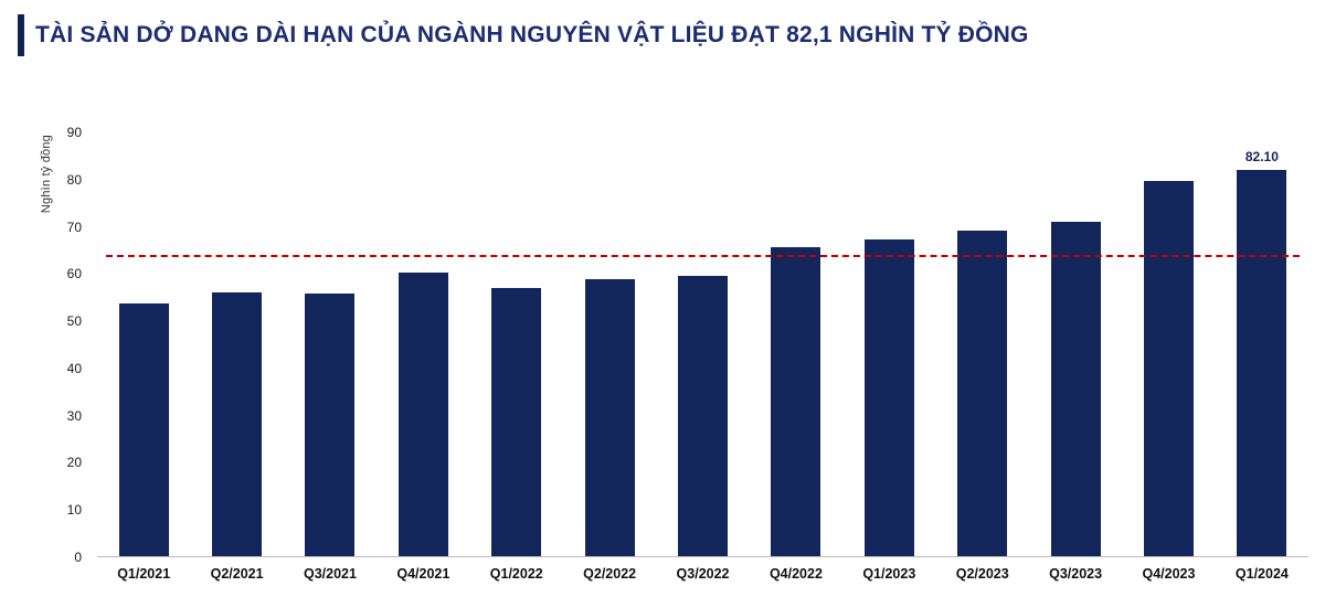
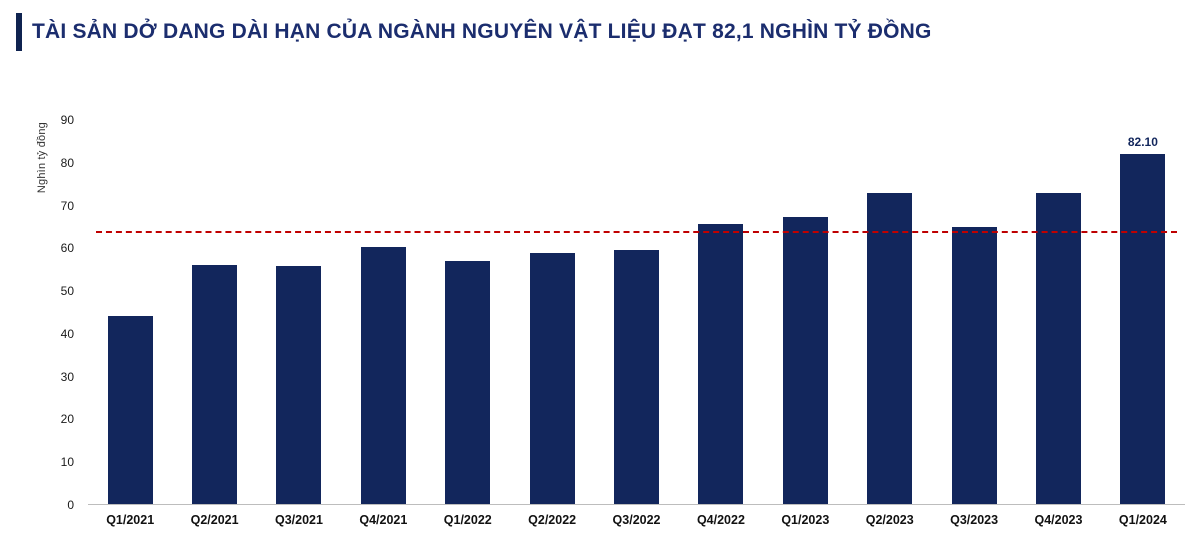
Q1/2021: 54 -> 44
Q2/2023: 69 -> 73
Q3/2023: 71 -> 65
Q4/2023: 80 -> 73
